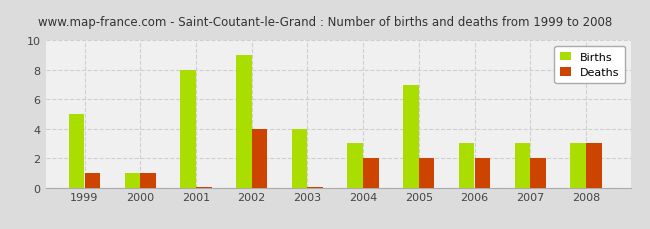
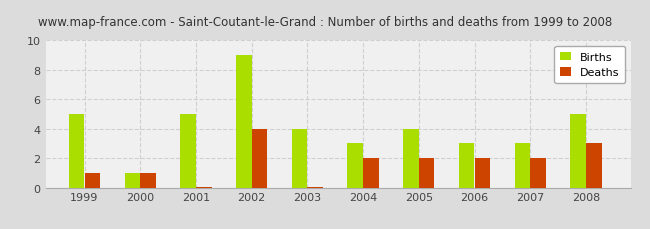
Births/2001: 8 -> 5
Births/2005: 7 -> 4
Births/2008: 3 -> 5
